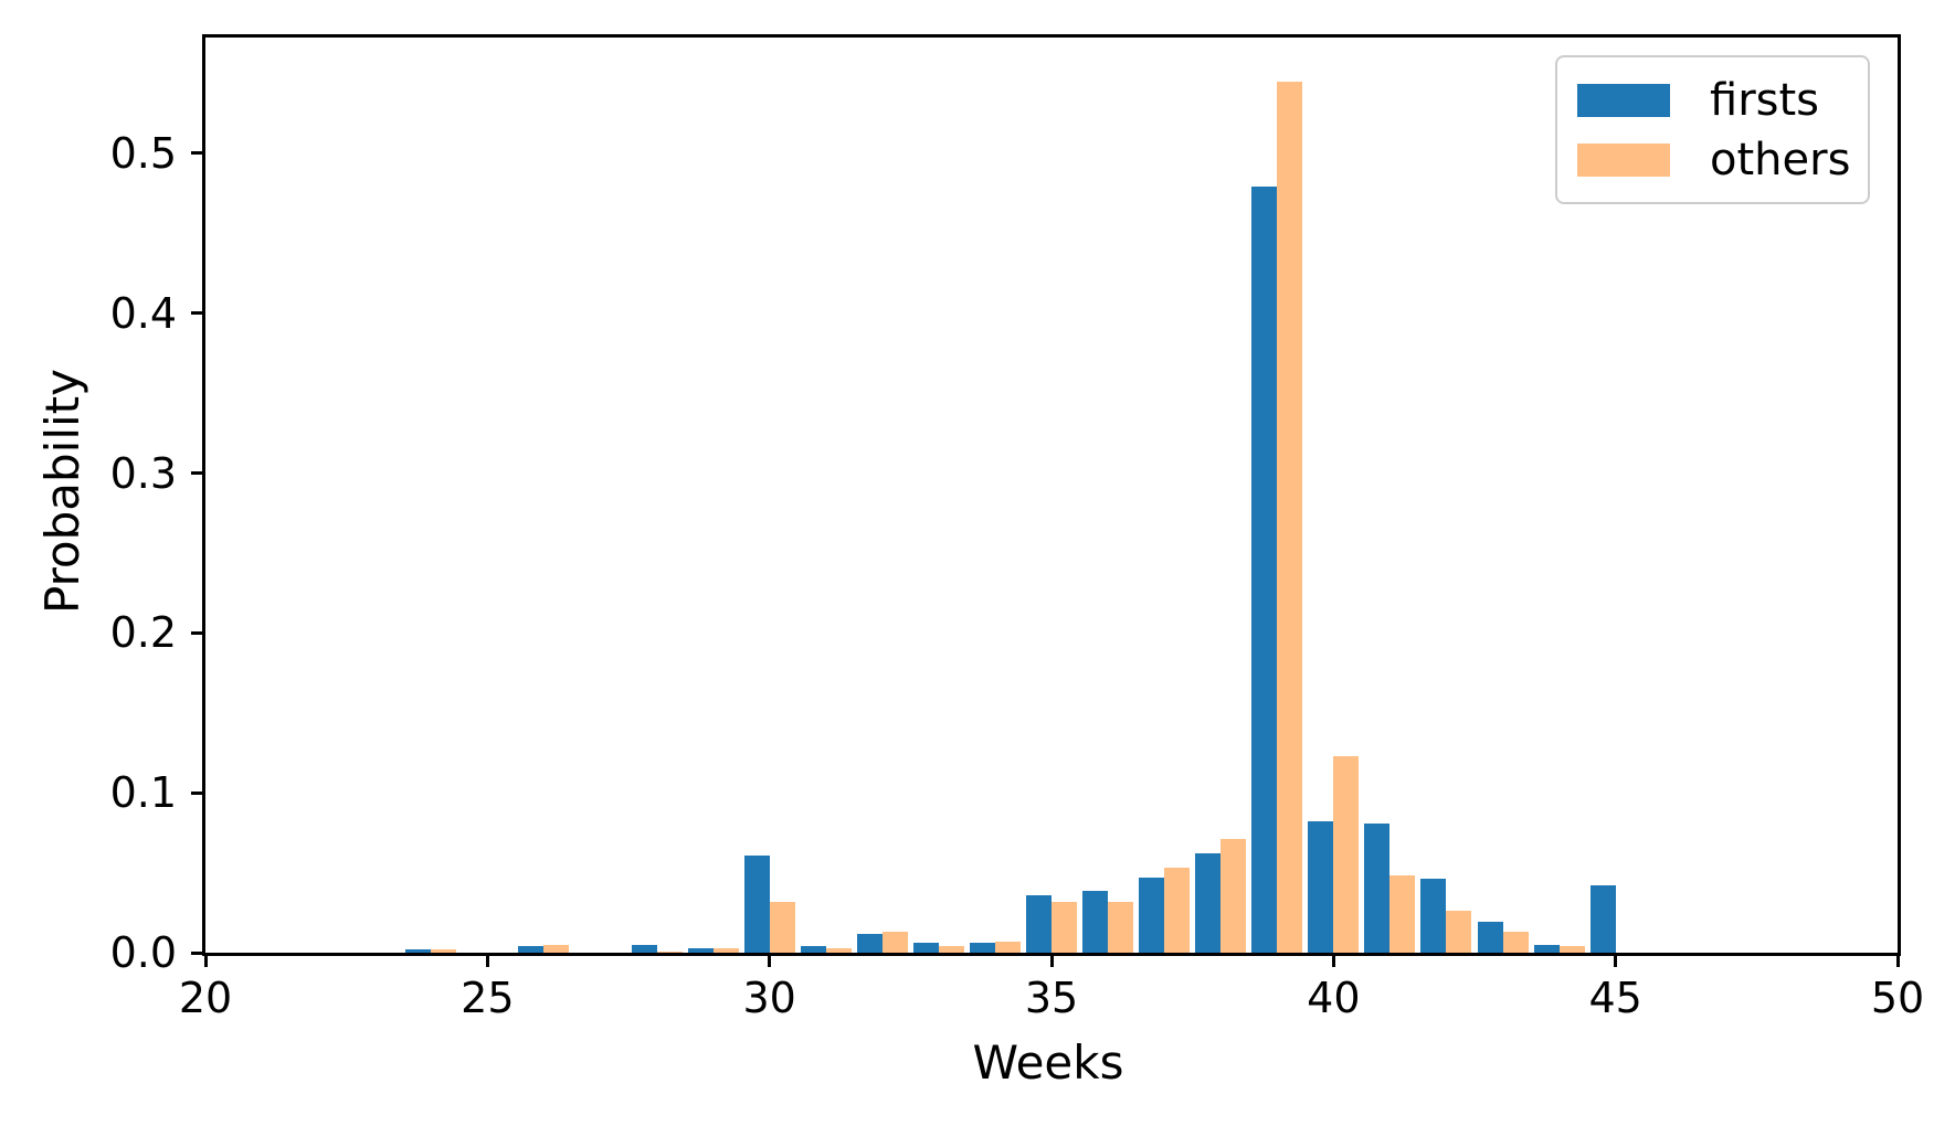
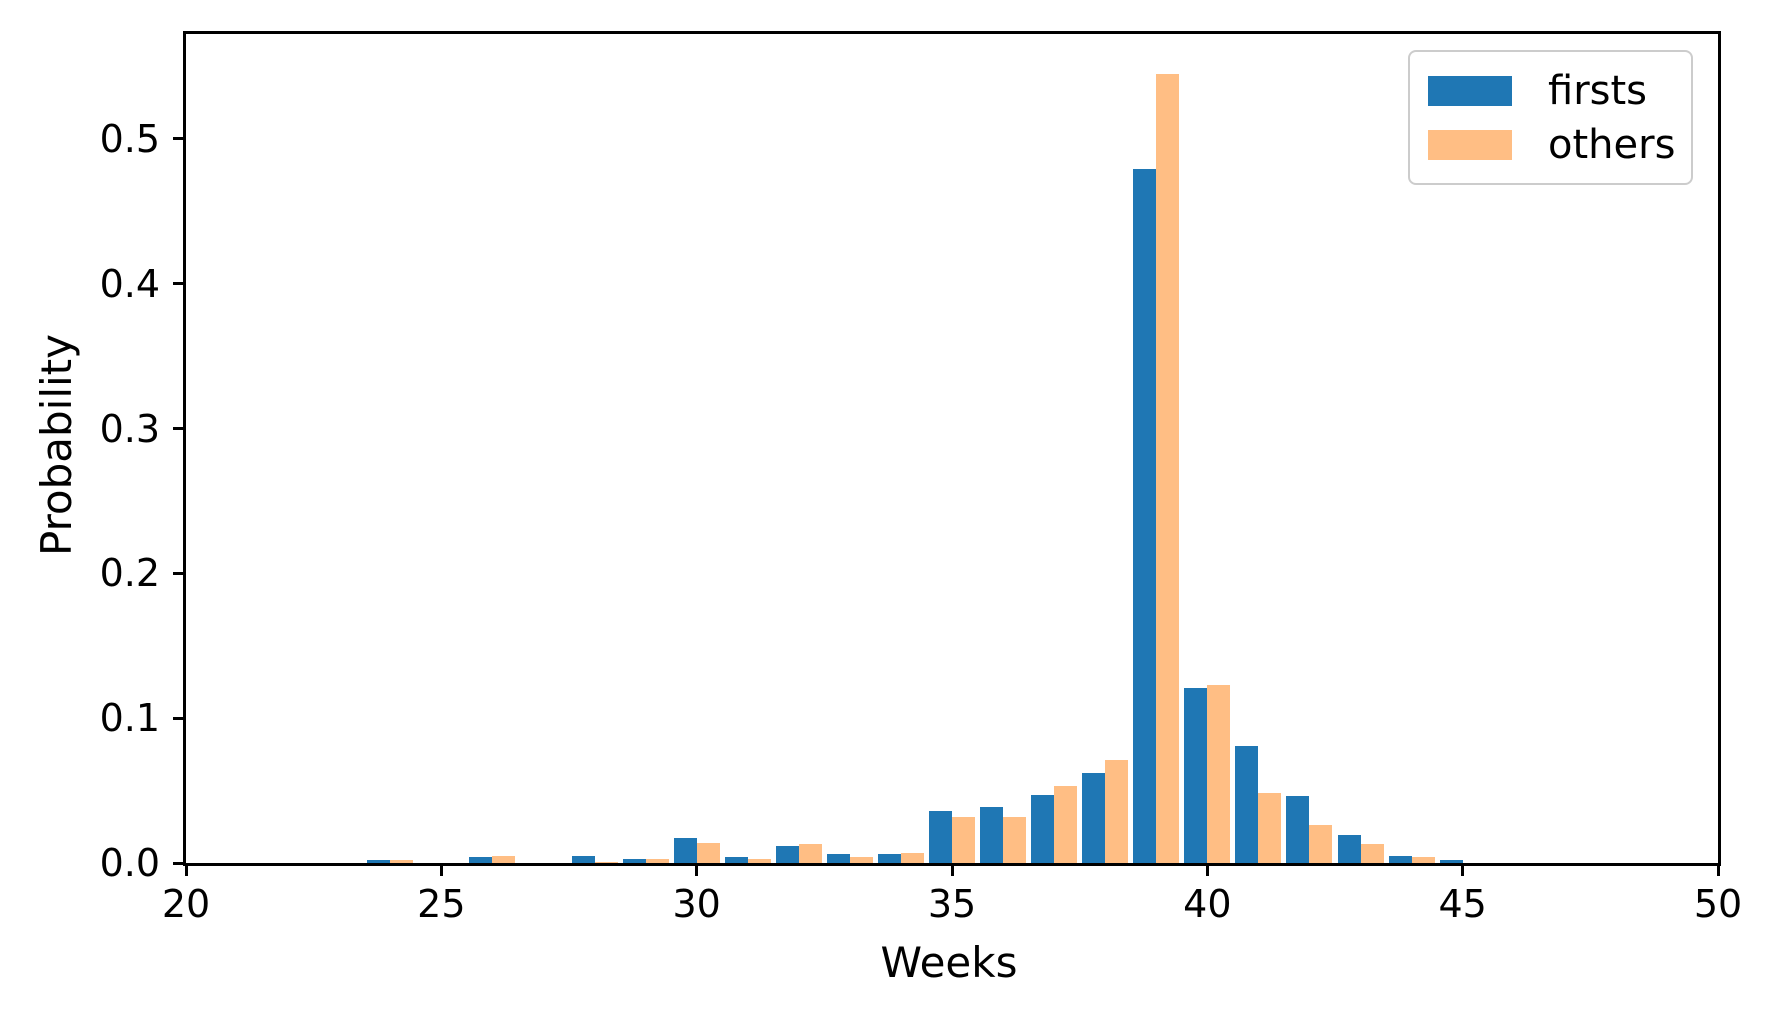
firsts/30: 0.061 -> 0.017
others/30: 0.032 -> 0.014
firsts/40: 0.082 -> 0.121
firsts/45: 0.042 -> 0.002
